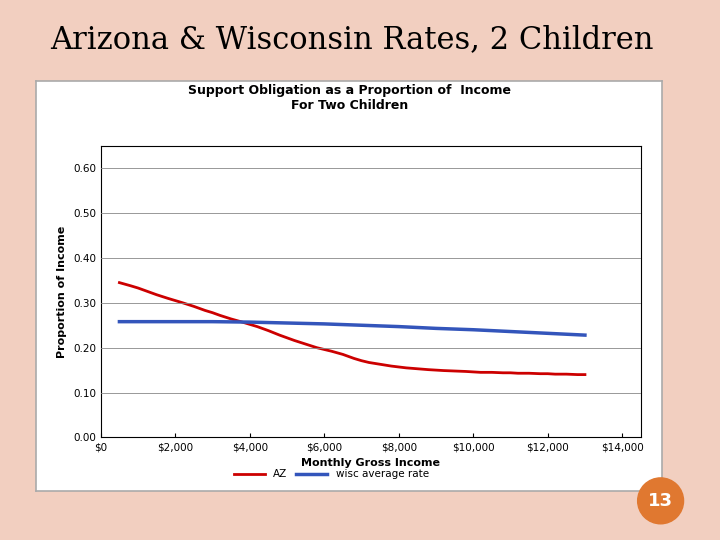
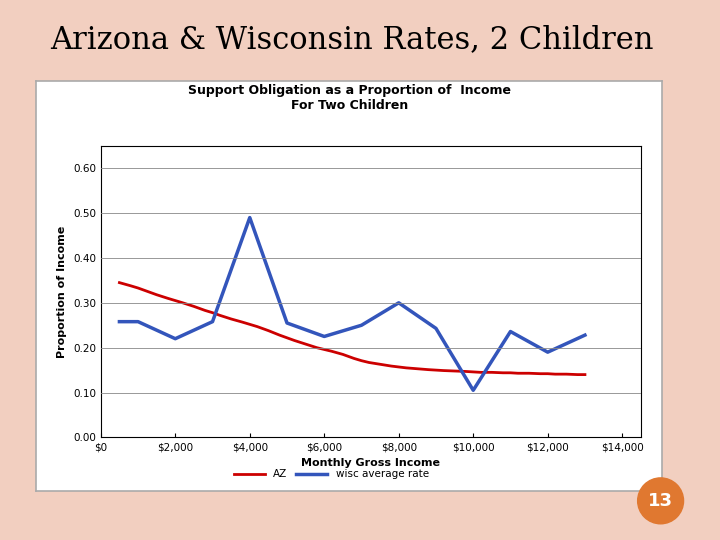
wisc average rate/$2,000: 0.258 -> 0.220
wisc average rate/$4,000: 0.257 -> 0.490
wisc average rate/$6,000: 0.253 -> 0.225
wisc average rate/$8,000: 0.247 -> 0.300
wisc average rate/$10,000: 0.240 -> 0.105
wisc average rate/$12,000: 0.232 -> 0.190
